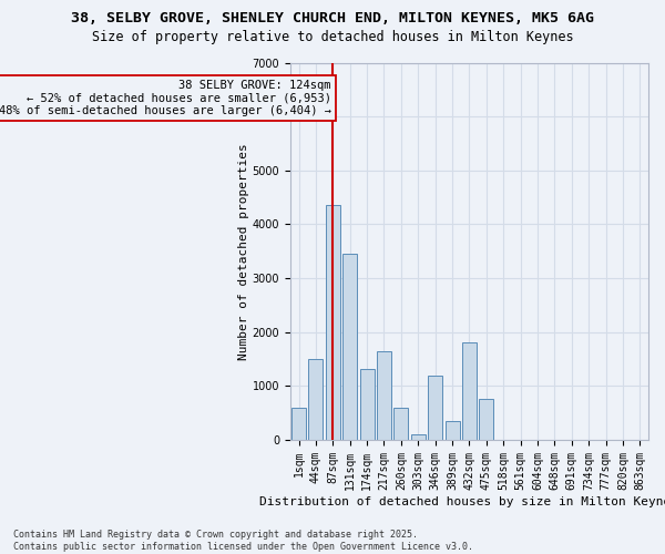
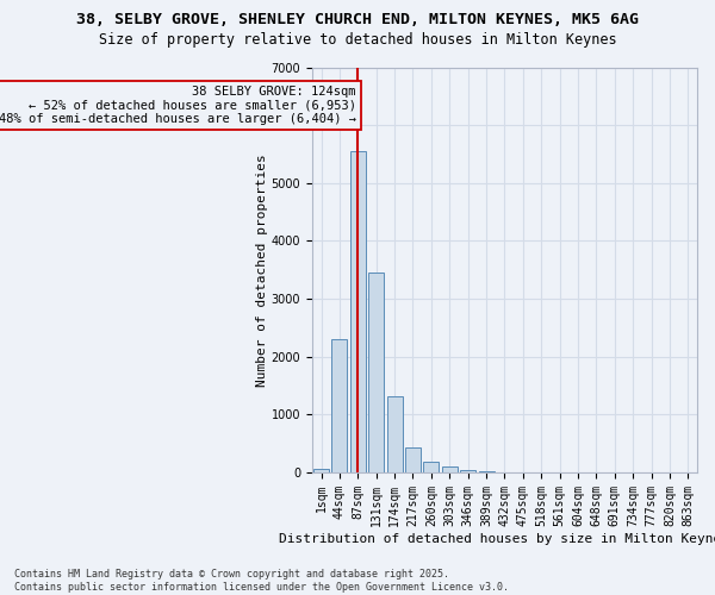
1sqm: 600 -> 70
44sqm: 1500 -> 2300
87sqm: 4350 -> 5550
217sqm: 1650 -> 440
260sqm: 600 -> 180
346sqm: 1200 -> 40
389sqm: 350 -> 10
432sqm: 1800 -> 0
475sqm: 750 -> 0
